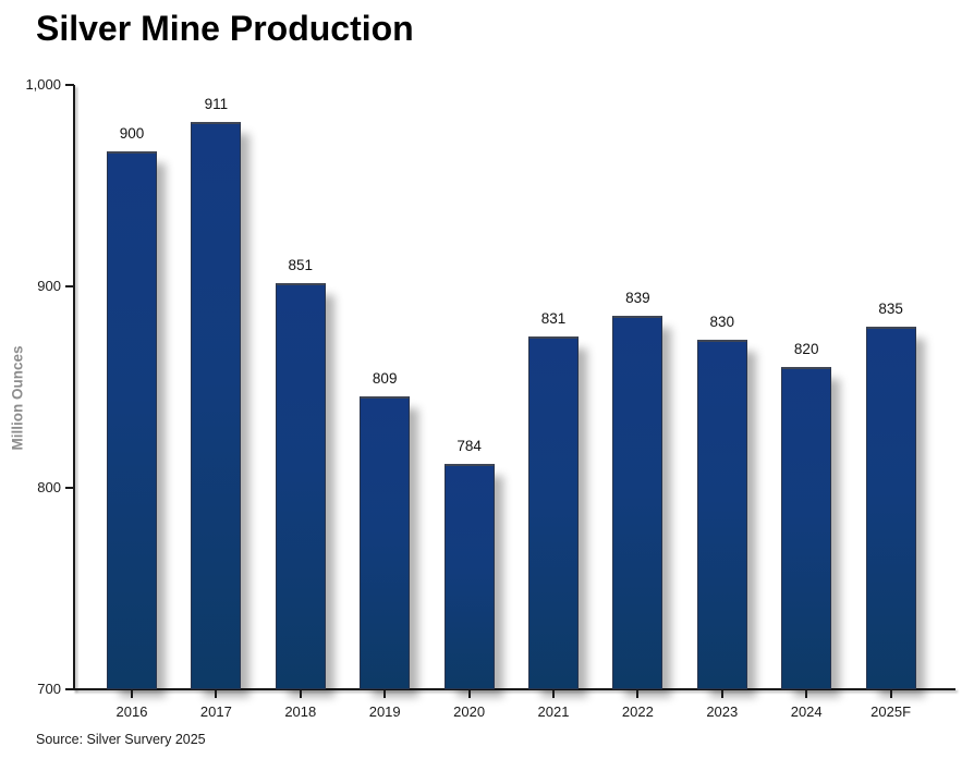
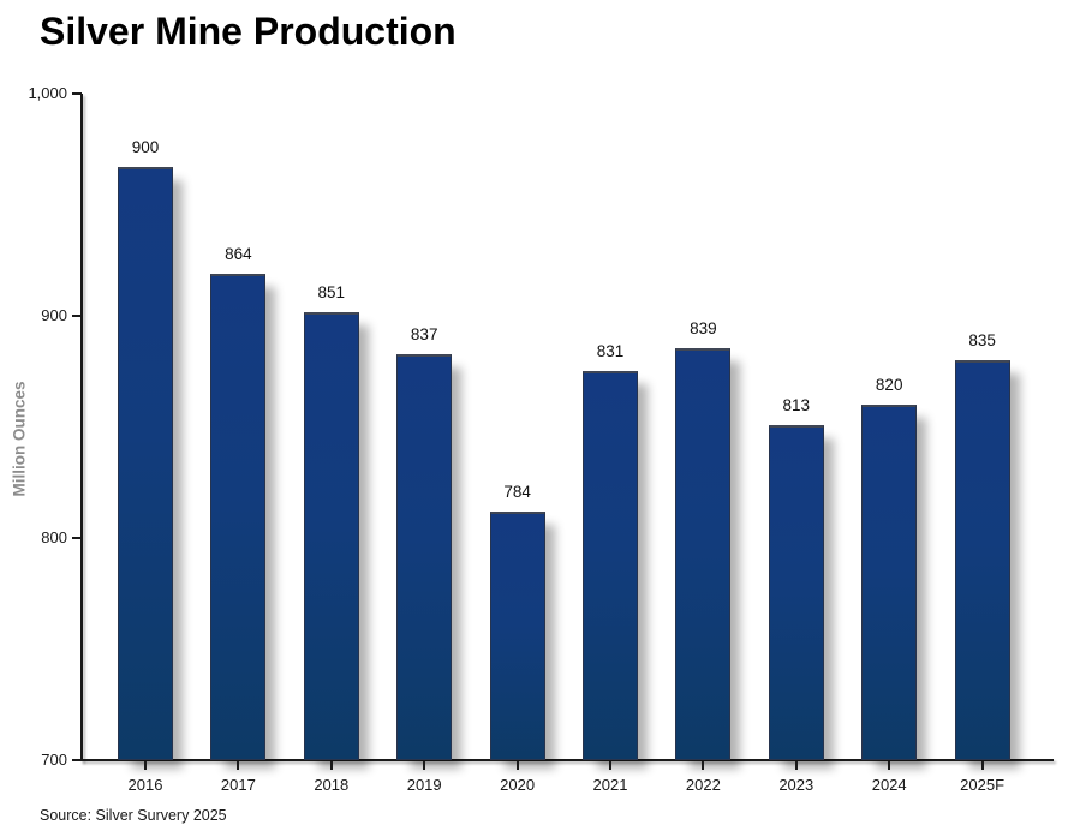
2017: 911 -> 864
2019: 809 -> 837
2023: 830 -> 813
